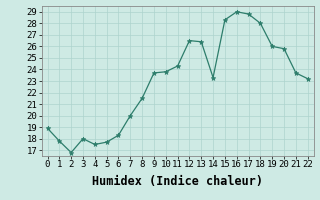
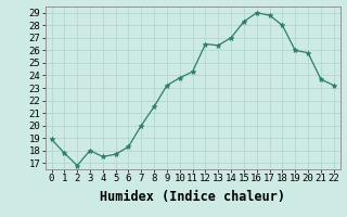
9: 23.7 -> 23.2
14: 23.3 -> 27.0
